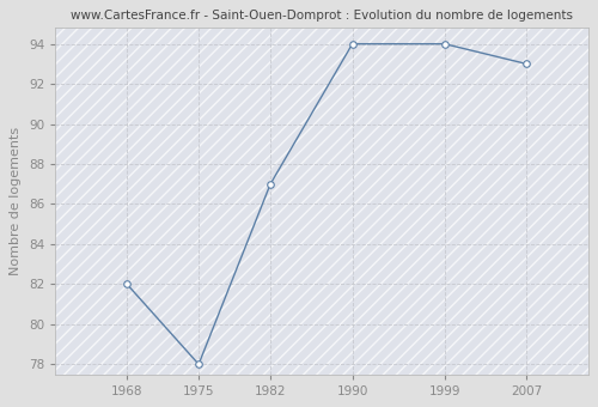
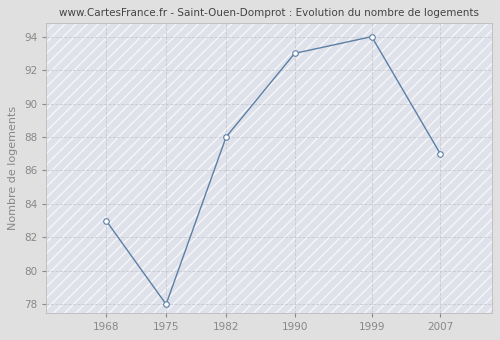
1968: 82 -> 83
1982: 87 -> 88
1990: 94 -> 93
2007: 93 -> 87
